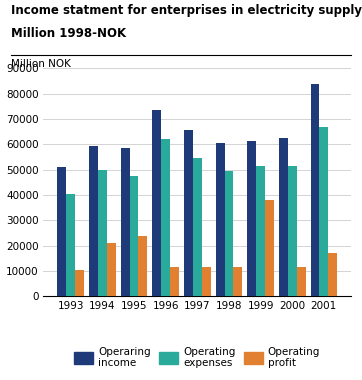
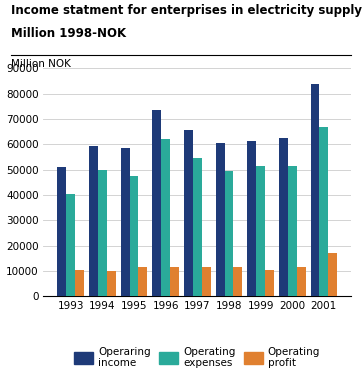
Operating profit/1994: 21000 -> 10000
Operating profit/1995: 24000 -> 11500
Operating profit/1999: 38000 -> 10500
